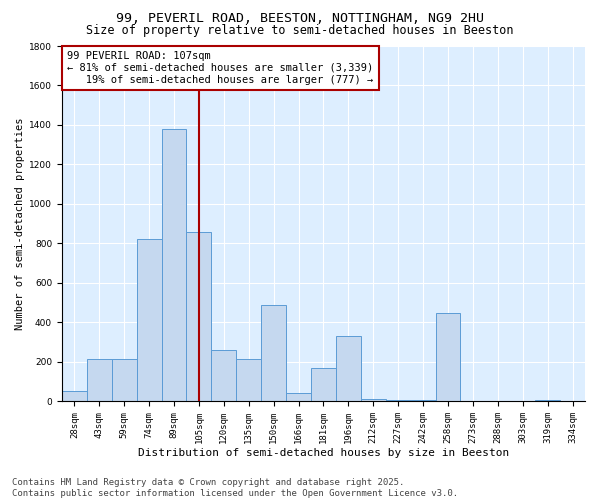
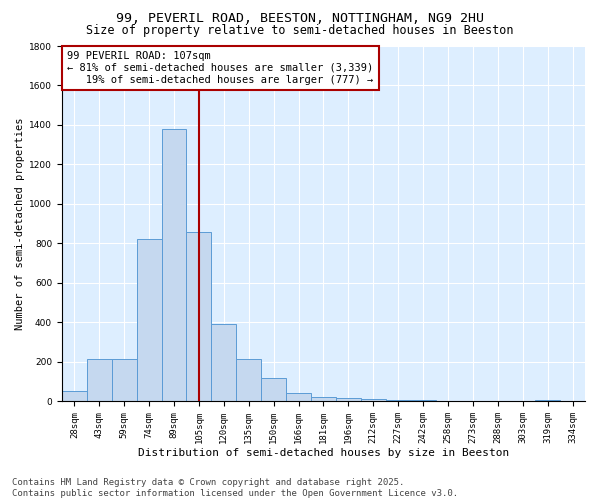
120sqm: 260 -> 390
150sqm: 490 -> 120
181sqm: 170 -> 20
196sqm: 330 -> 20
258sqm: 450 -> 0
